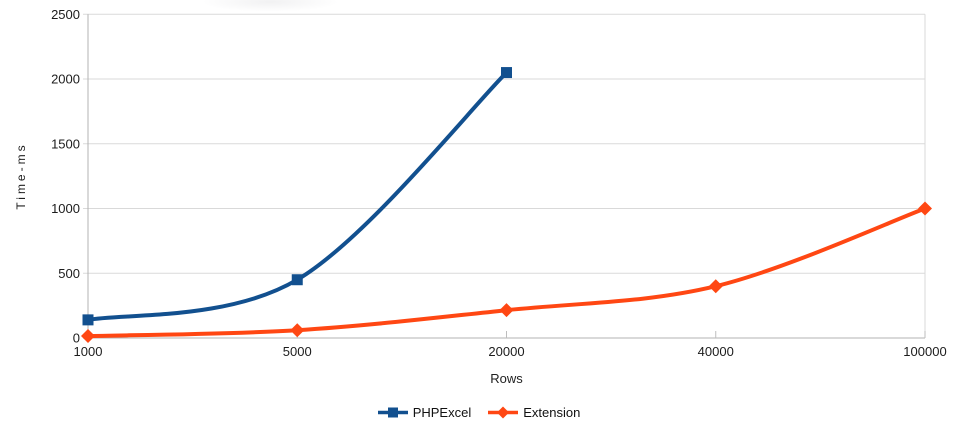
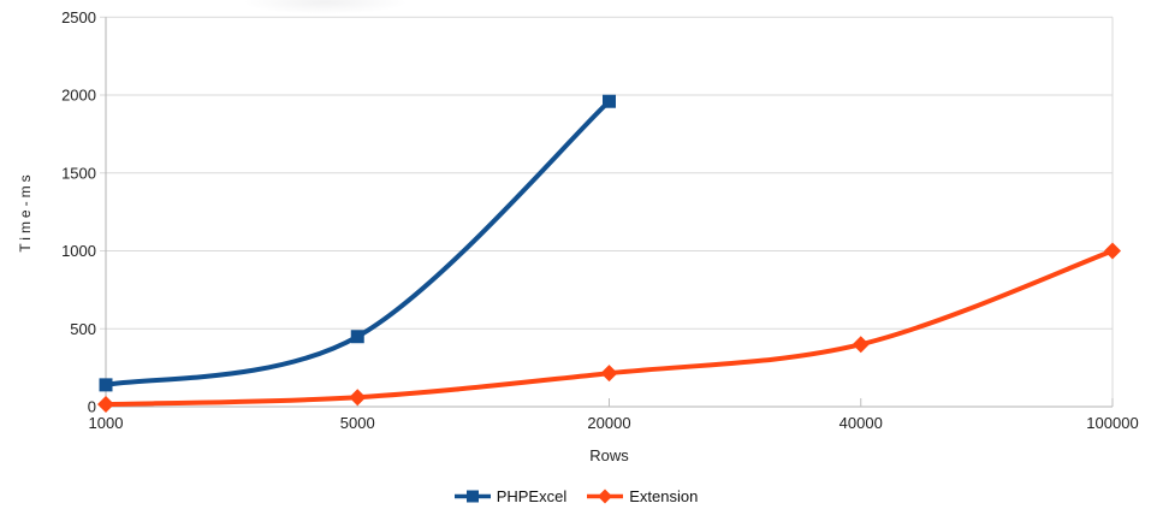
PHPExcel/20000: 2050 -> 1960
